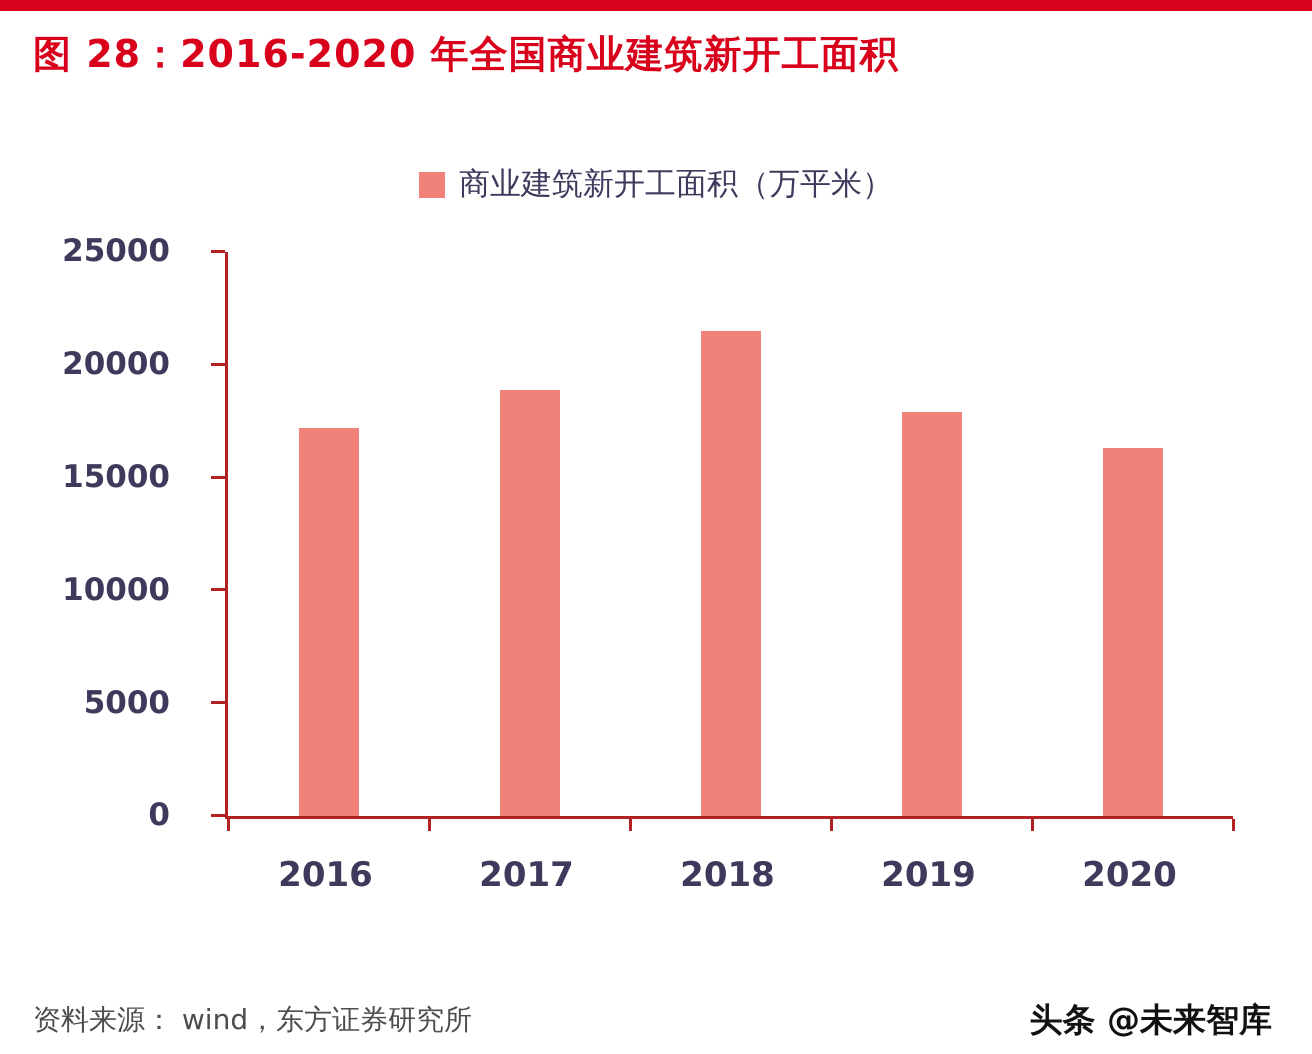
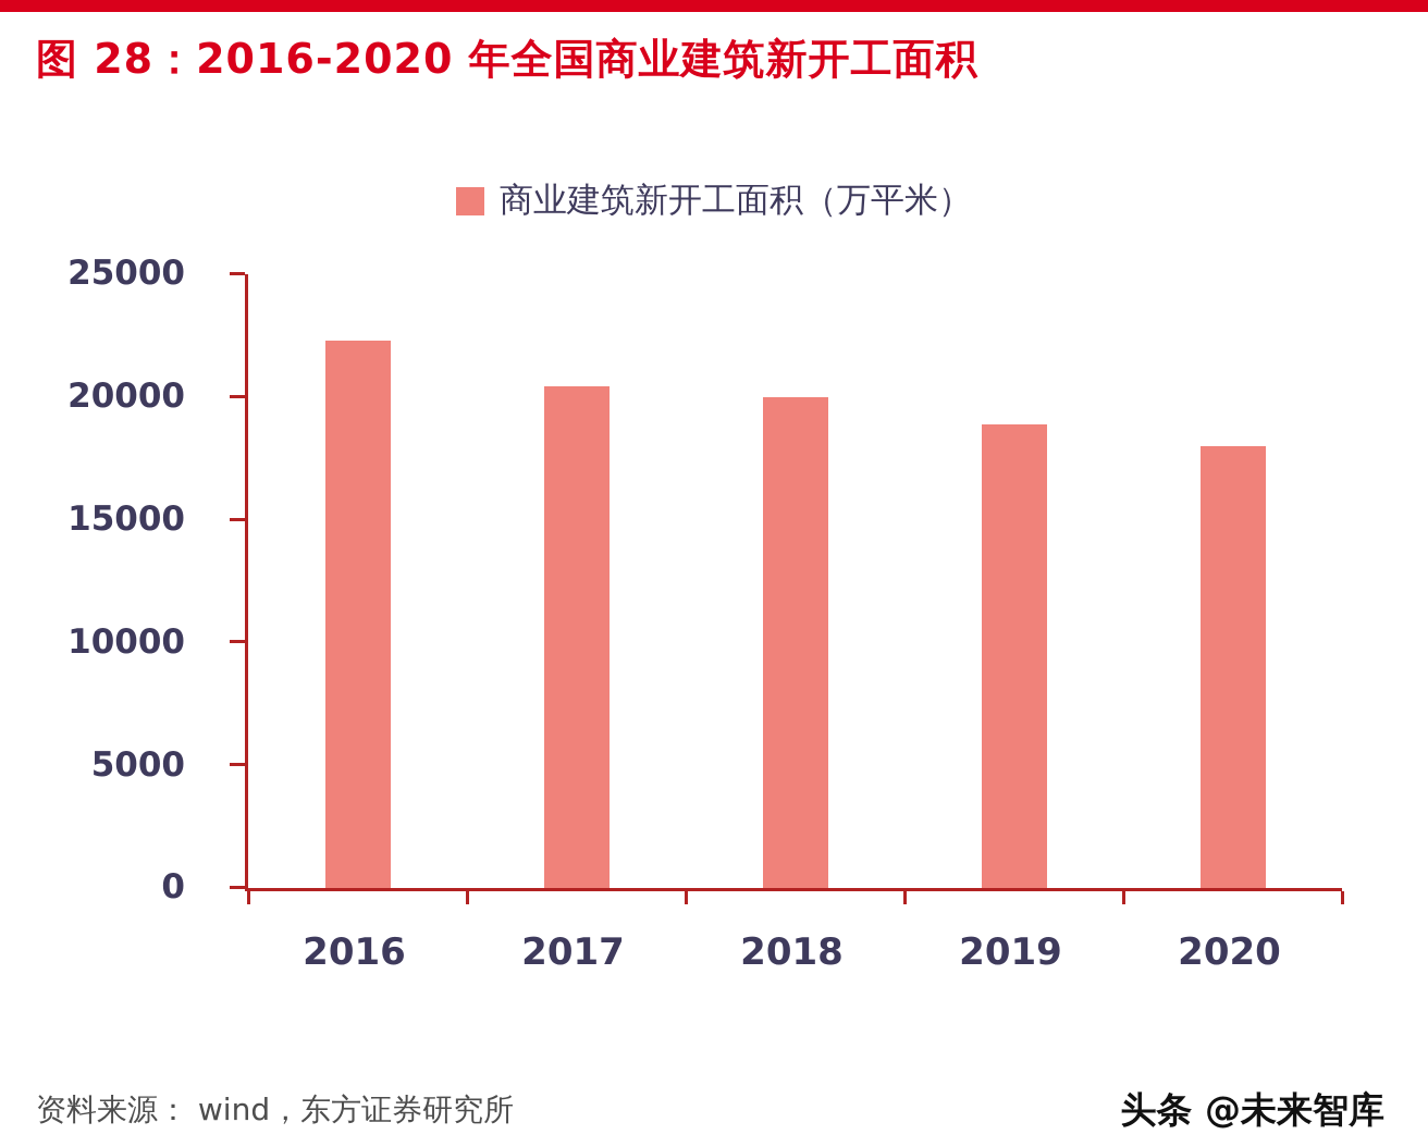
2016: 17200 -> 22300
2017: 18900 -> 20400
2018: 21500 -> 20000
2019: 17900 -> 18900
2020: 16300 -> 18000
